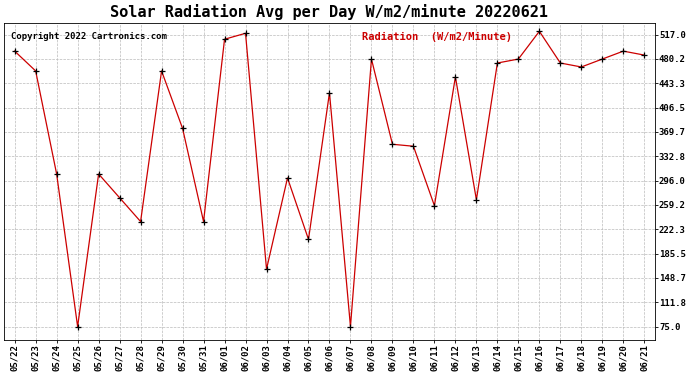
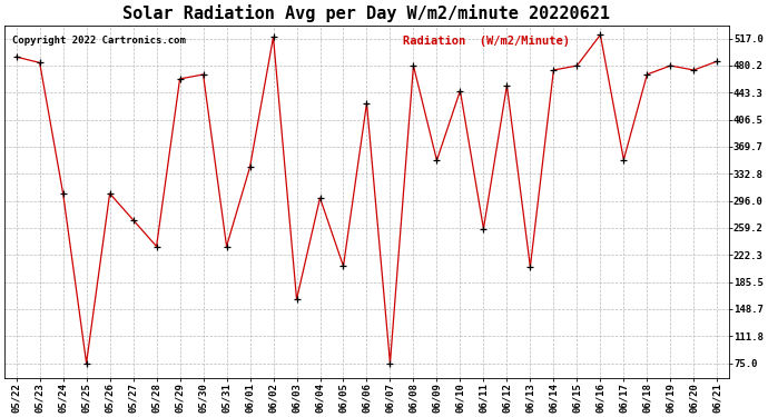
05/23: 462 -> 484
05/30: 375 -> 468
06/01: 510 -> 342
06/10: 348 -> 446
06/13: 267 -> 206
06/17: 474 -> 352
06/20: 492 -> 474
